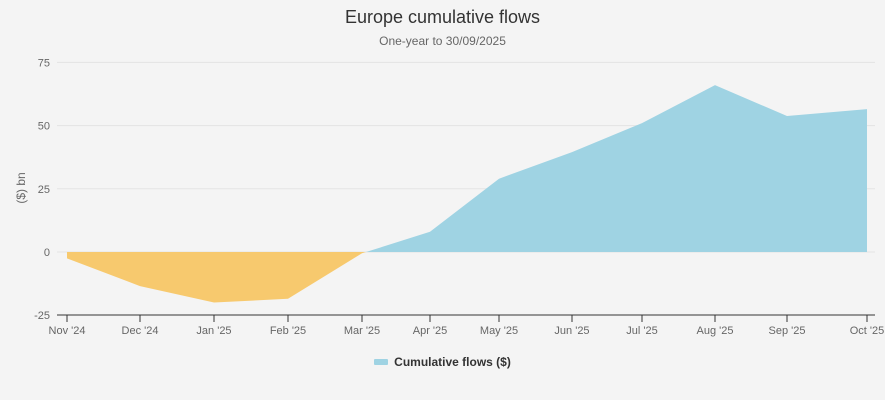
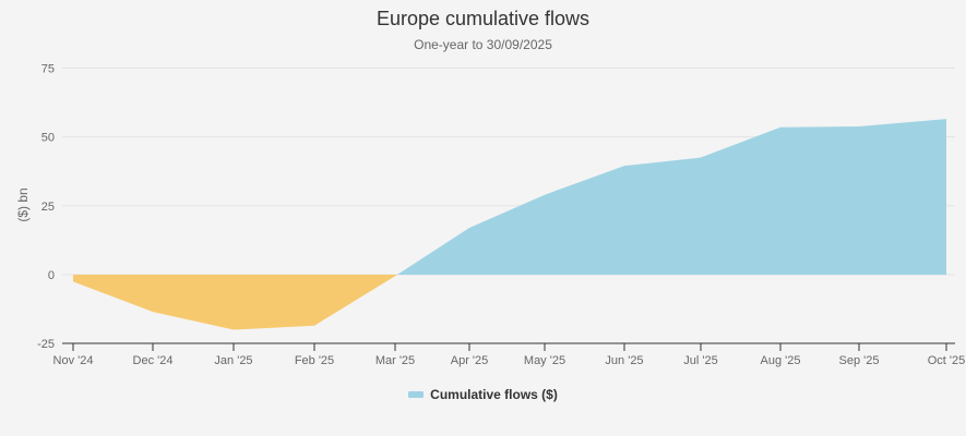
Apr '25: 8 -> 17
Jul '25: 51 -> 42
Aug '25: 66 -> 54
